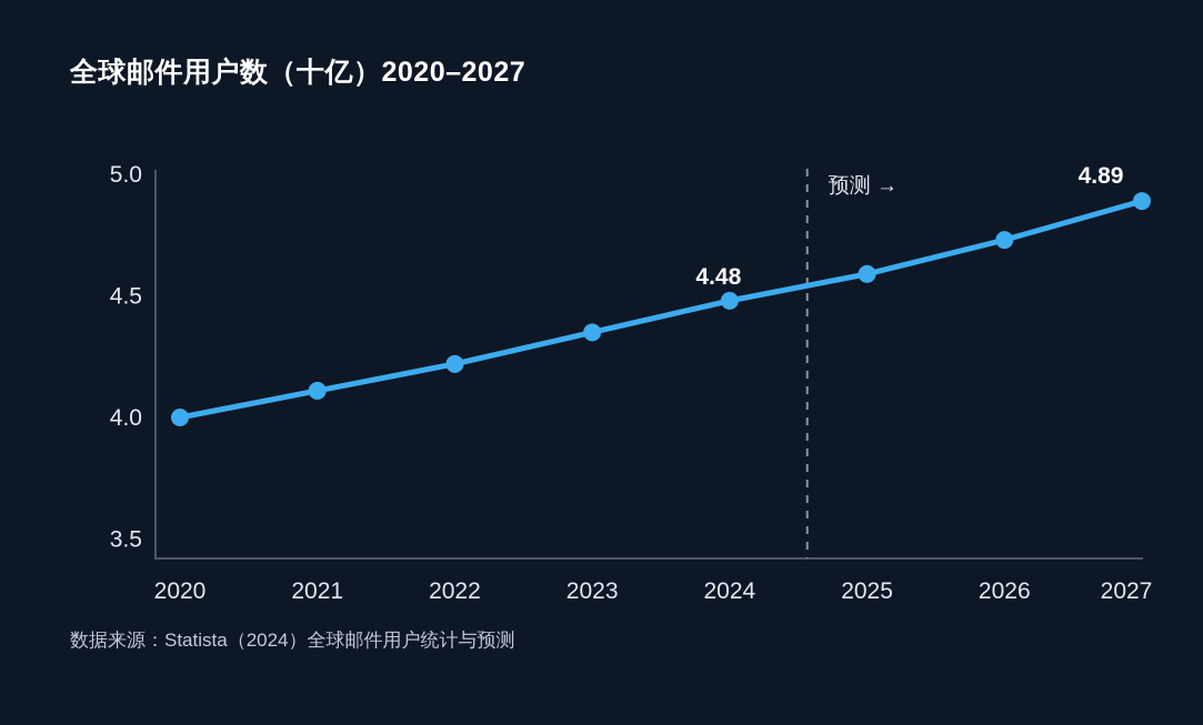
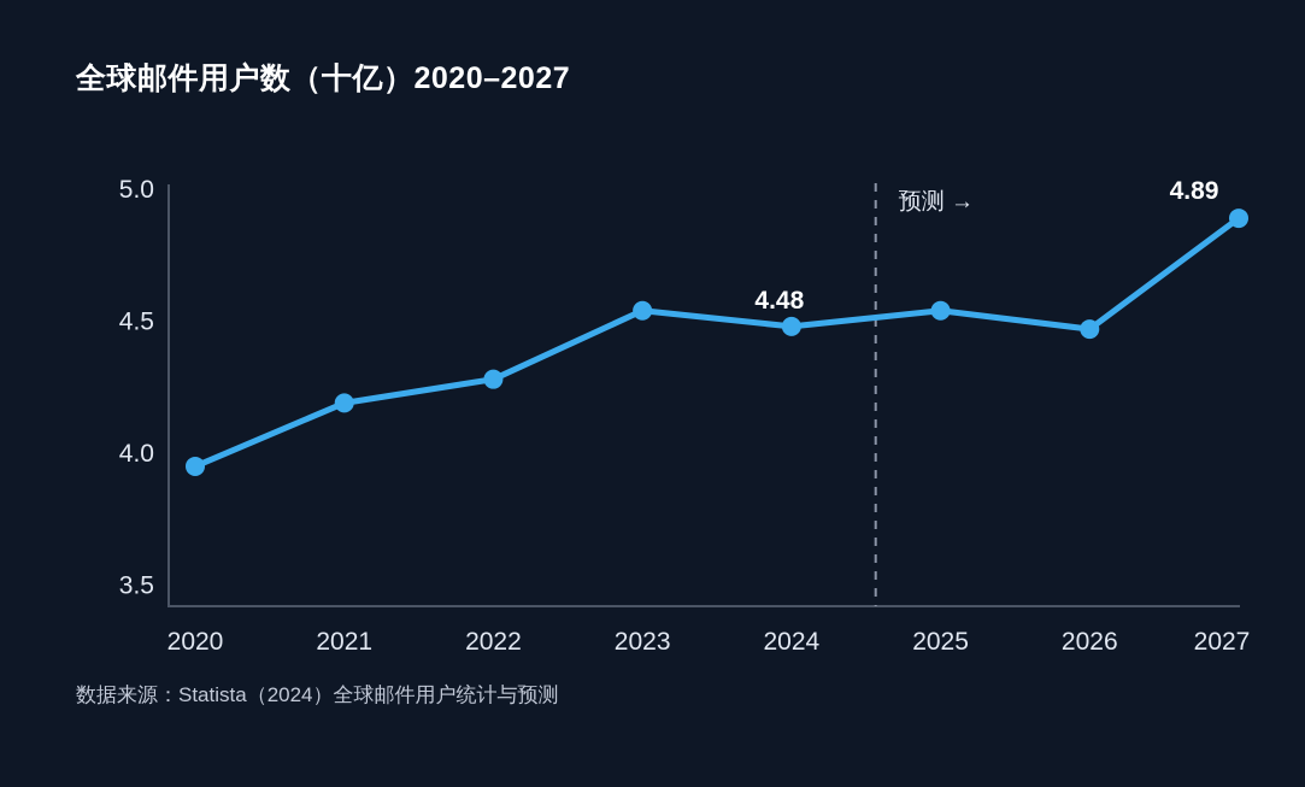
2020: 4.00 -> 3.95
2021: 4.11 -> 4.19
2022: 4.22 -> 4.28
2023: 4.35 -> 4.54
2025: 4.59 -> 4.54
2026: 4.73 -> 4.47
